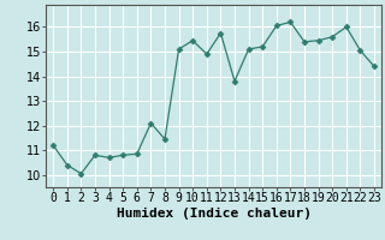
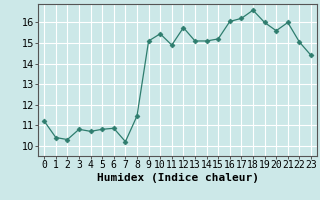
2: 10.05 -> 10.30
7: 12.10 -> 10.20
13: 13.80 -> 15.10
18: 15.40 -> 16.60
19: 15.45 -> 16.00
